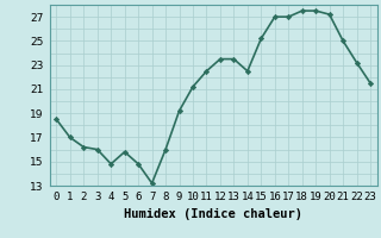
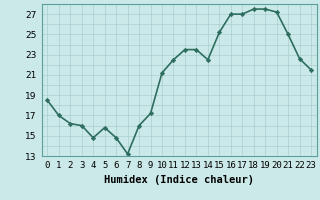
9: 19.2 -> 17.2
22: 23.2 -> 22.6
